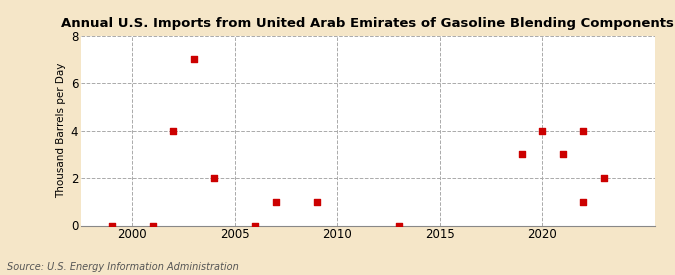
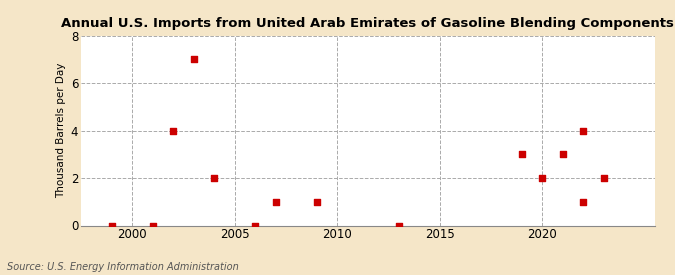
2020: 4 -> 2
